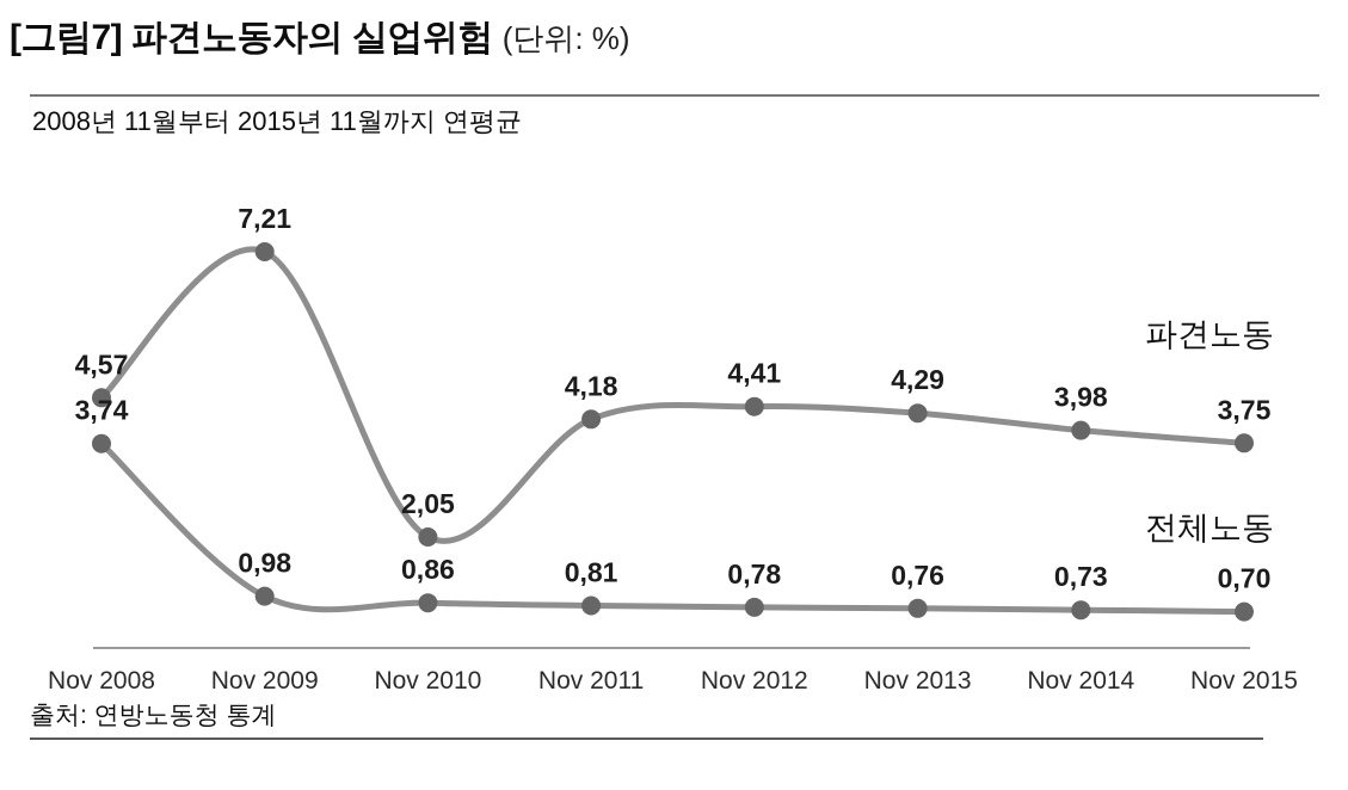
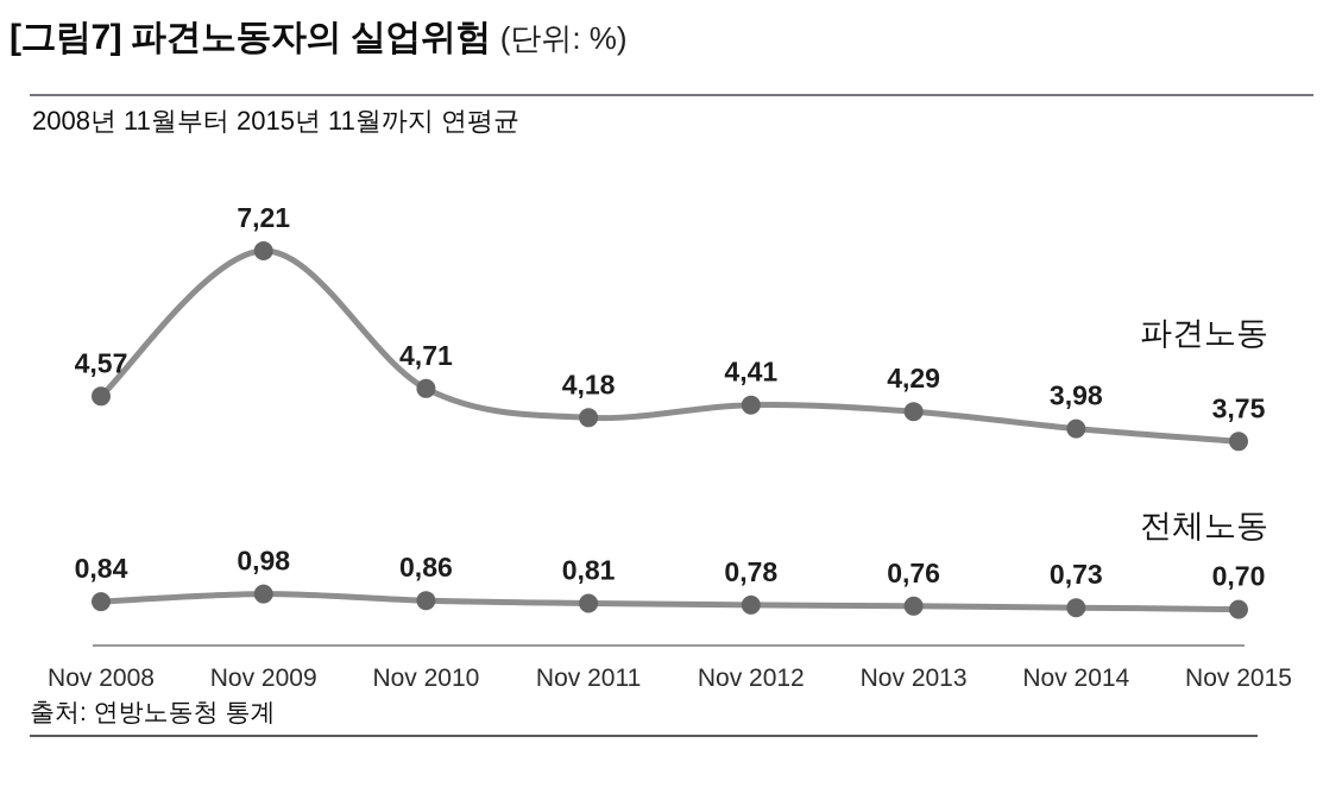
전체노동/Nov 2008: 3,74 -> 0,84
파견노동/Nov 2010: 2,05 -> 4,71
